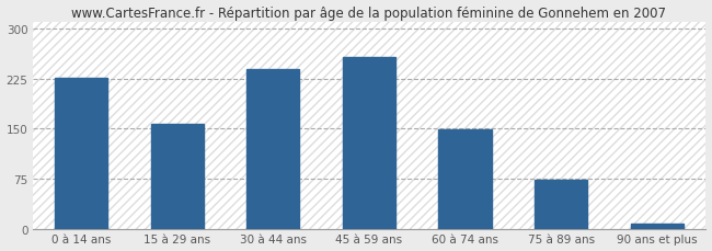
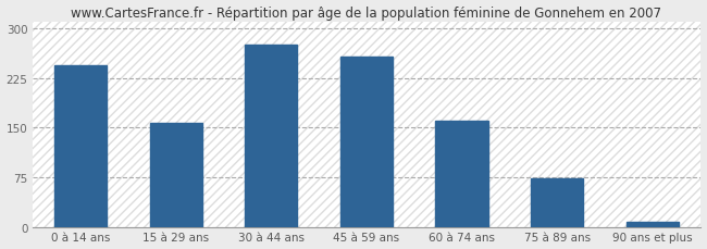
0 à 14 ans: 226 -> 244
30 à 44 ans: 240 -> 276
60 à 74 ans: 149 -> 160
